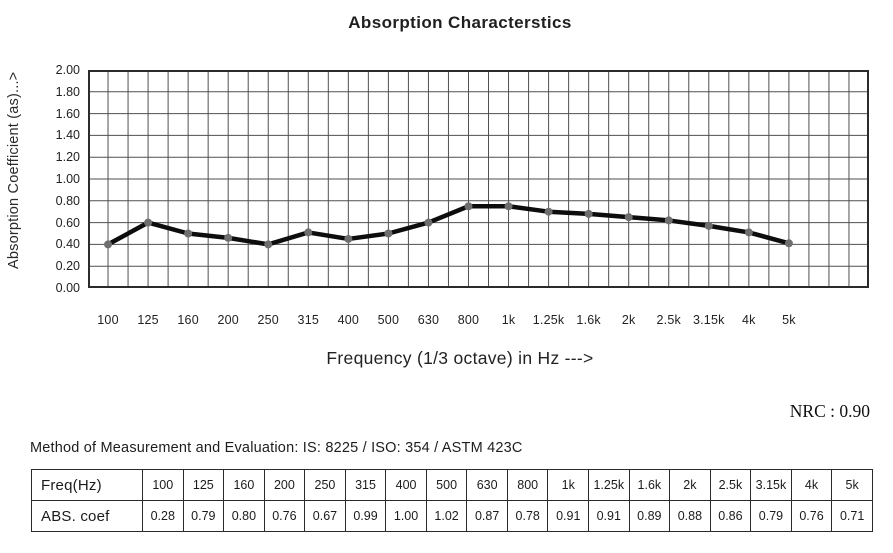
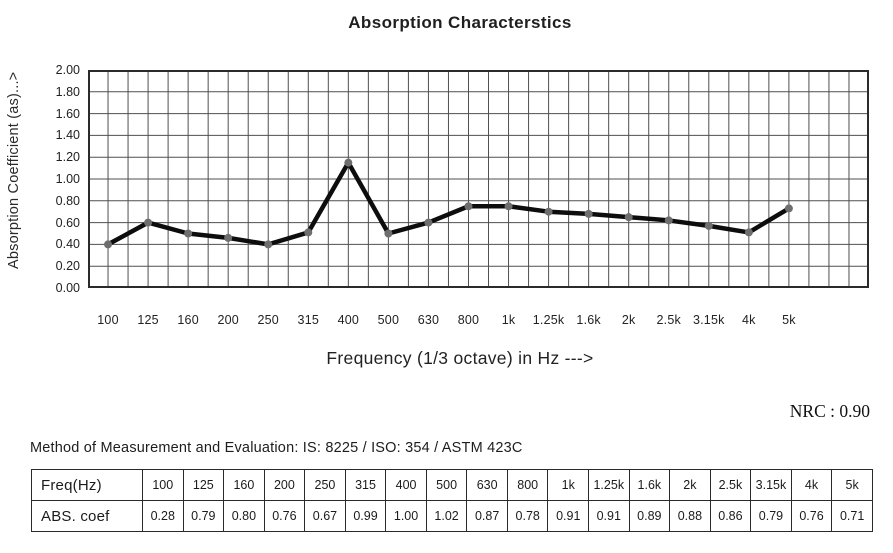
400: 0.45 -> 1.15
5k: 0.41 -> 0.73
